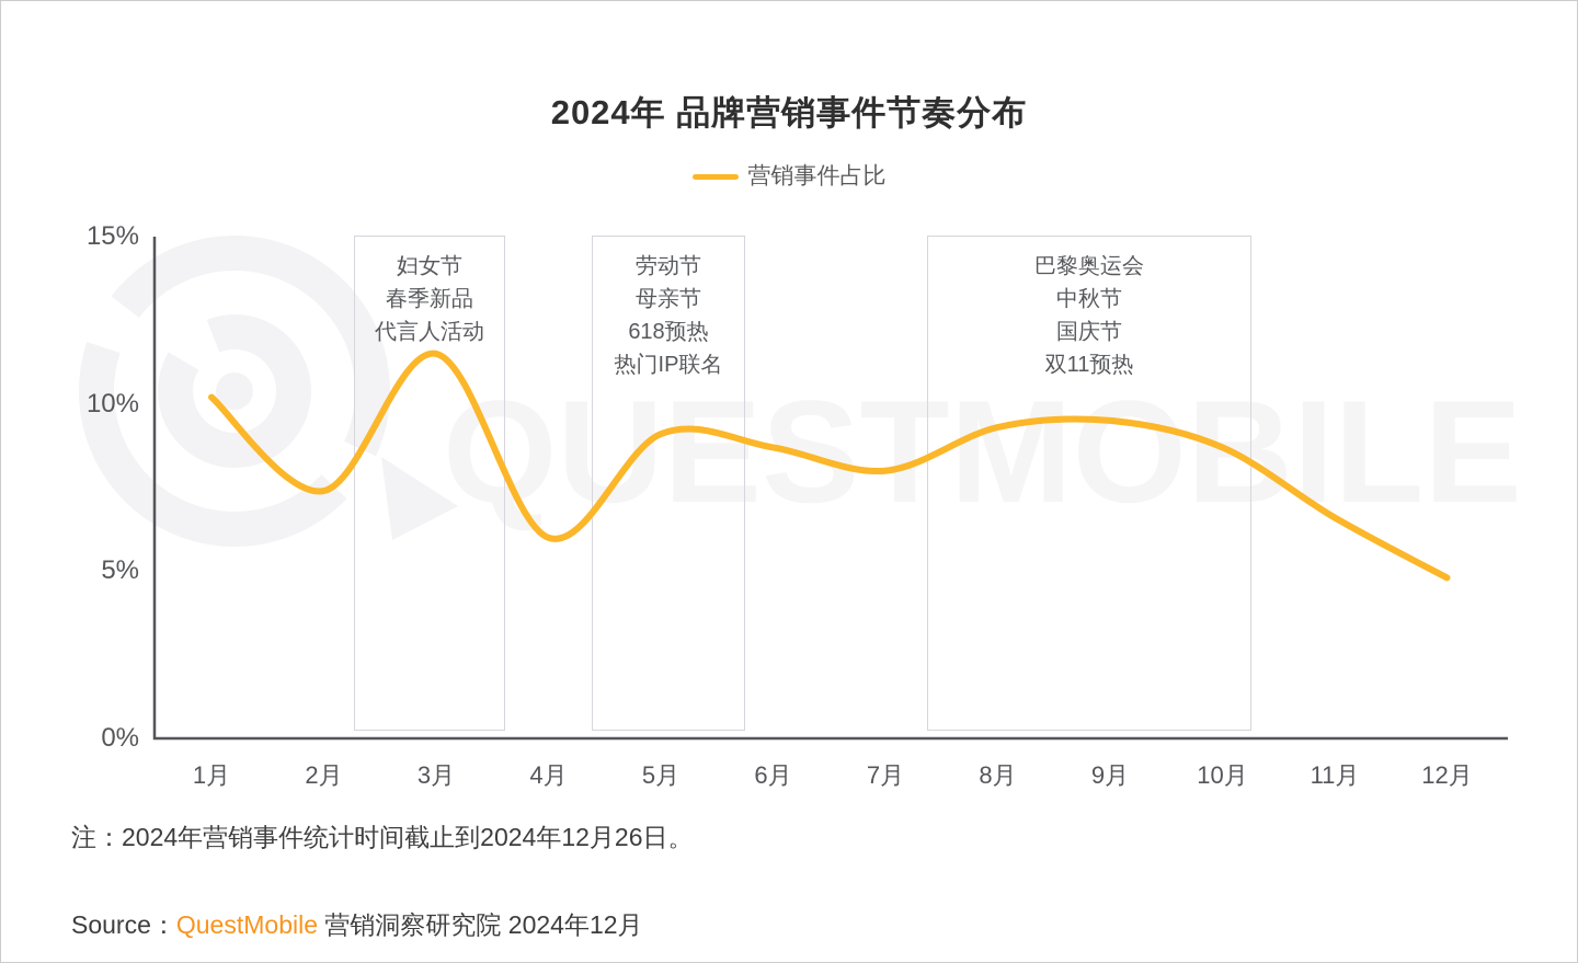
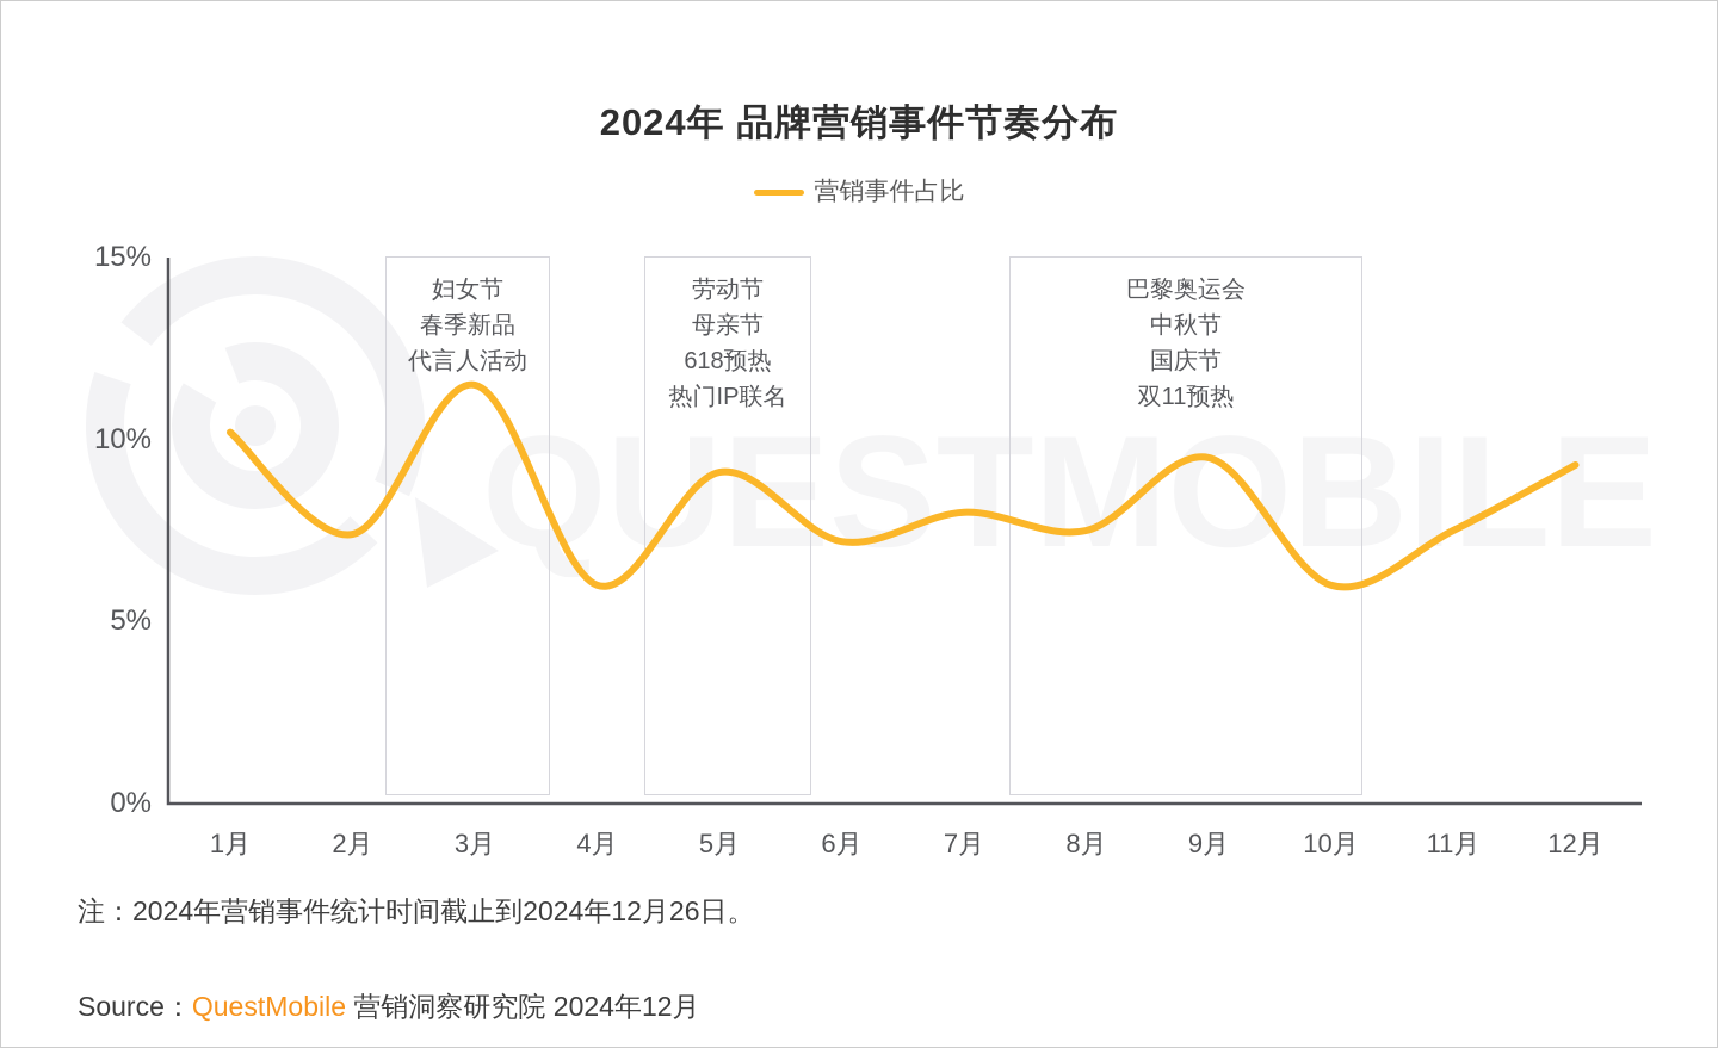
6月: 8.7% -> 7.2%
8月: 9.3% -> 7.5%
10月: 8.7% -> 6.0%
11月: 6.6% -> 7.5%
12月: 4.8% -> 9.3%
